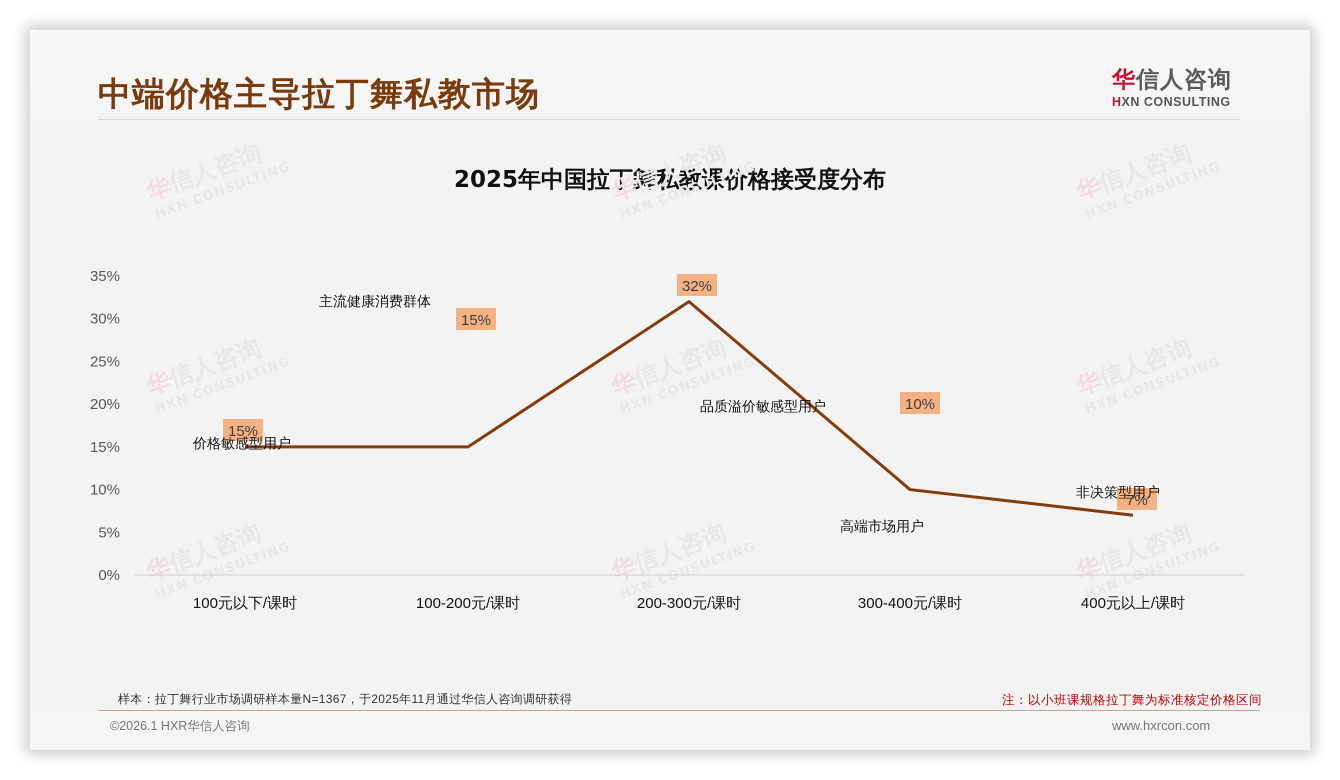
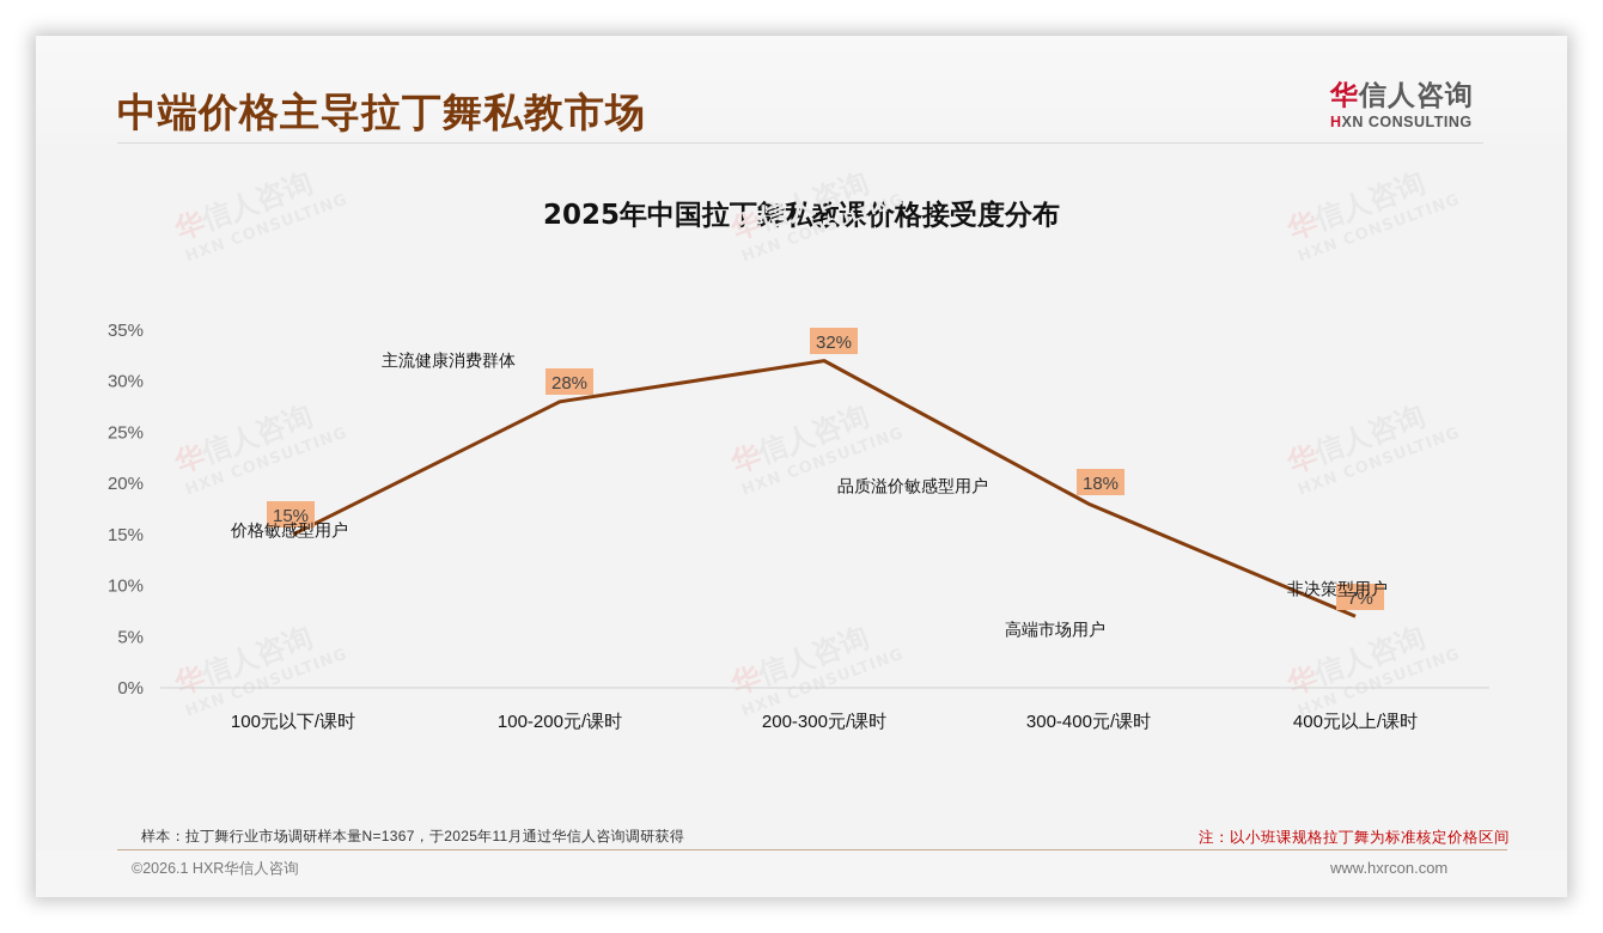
100-200元/课时: 15% -> 28%
300-400元/课时: 10% -> 18%
